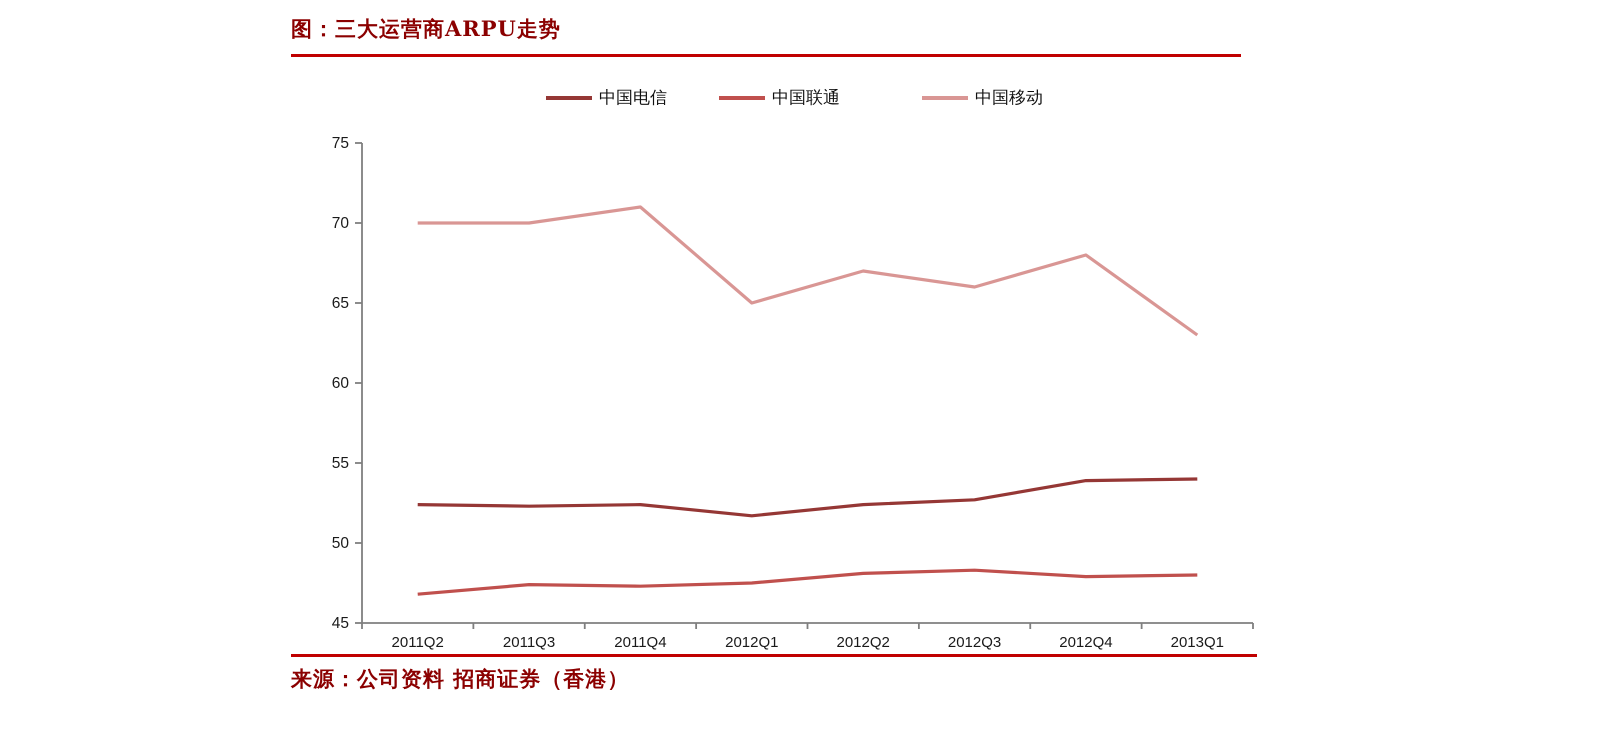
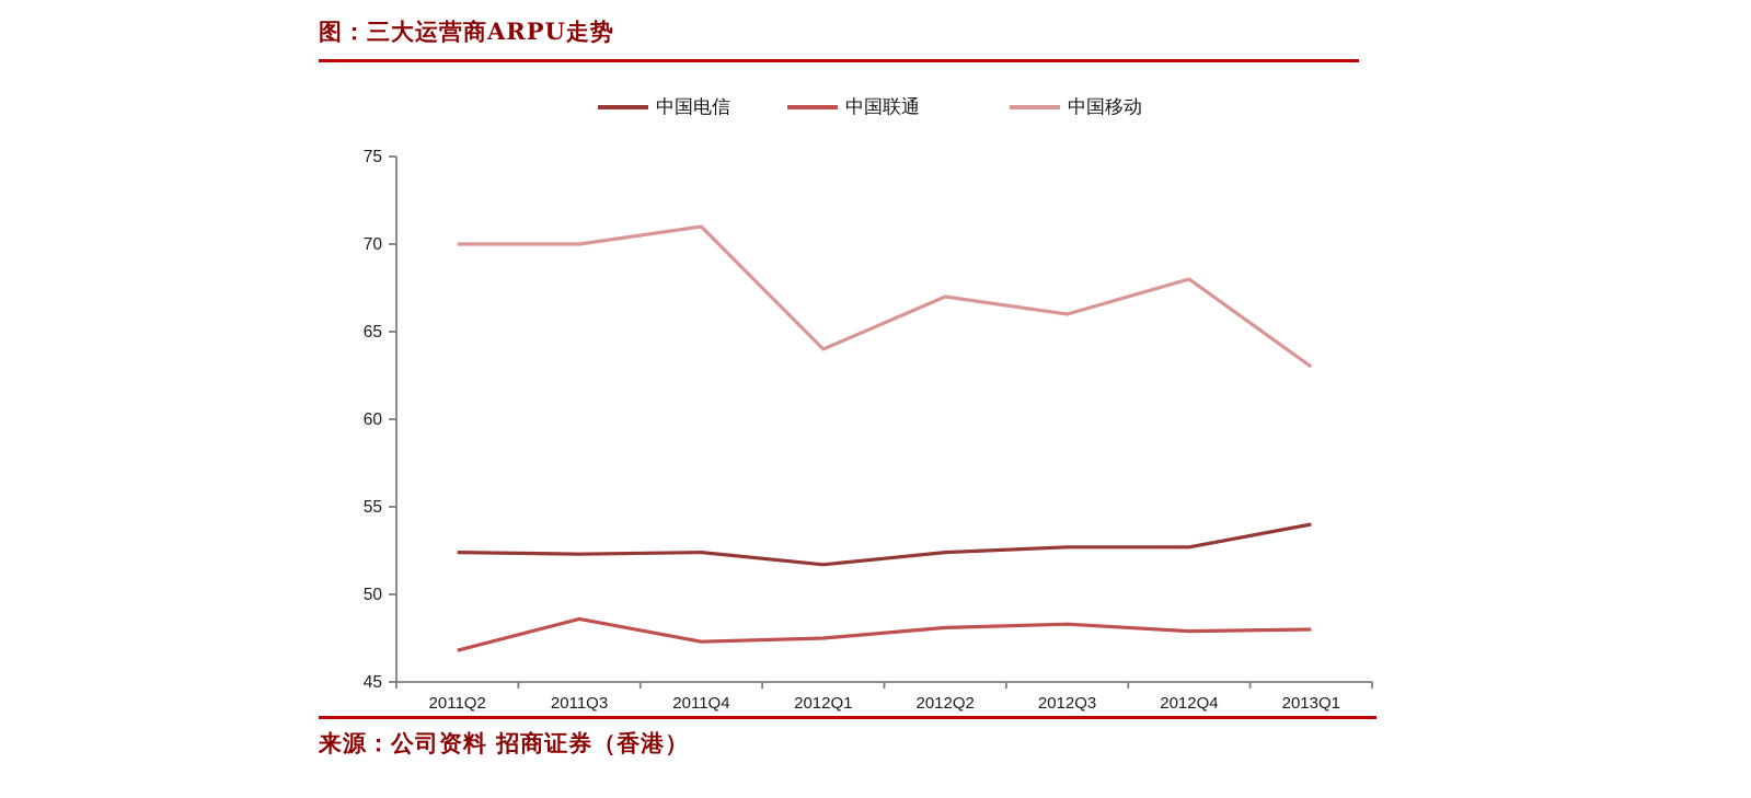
中国联通/2011Q3: 47.4 -> 48.6
中国移动/2012Q1: 65 -> 64
中国电信/2012Q4: 53.9 -> 52.7
